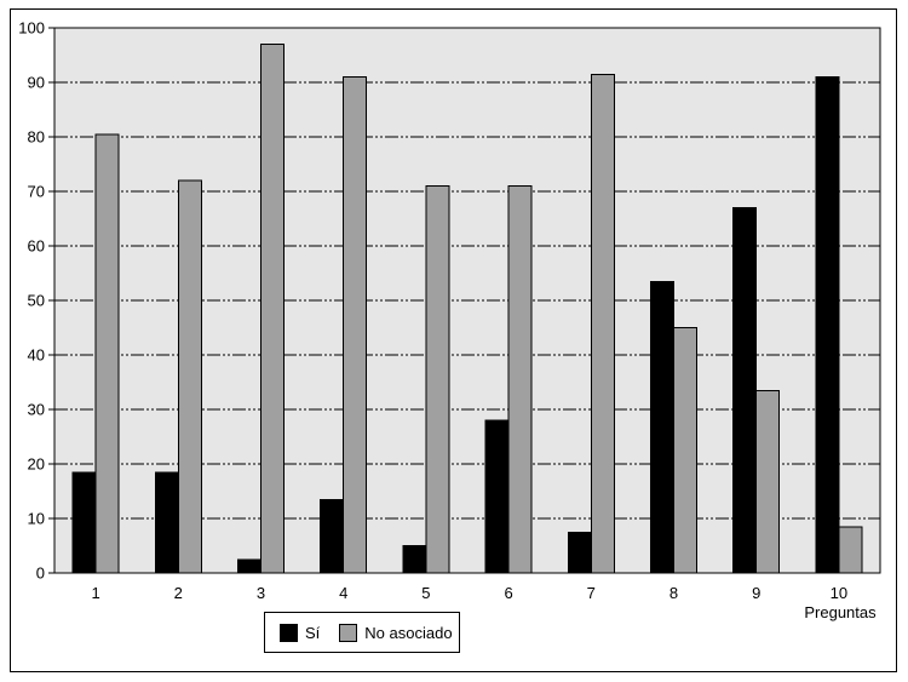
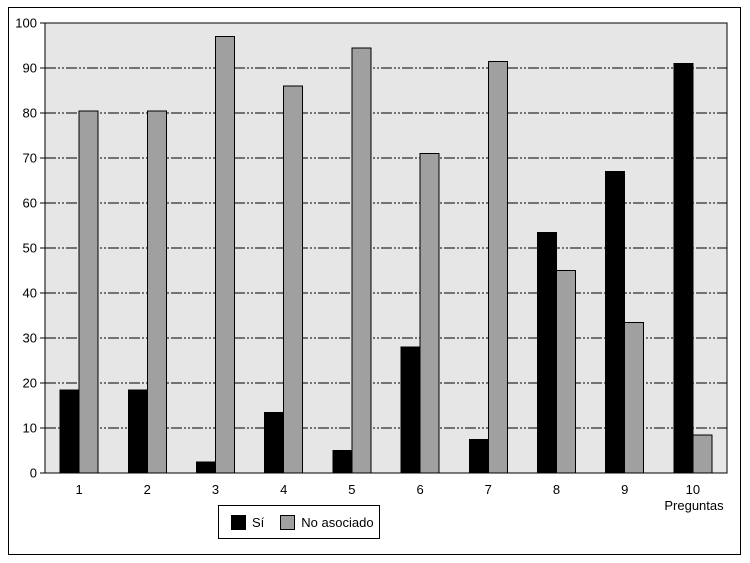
No asociado/2: 72 -> 80
No asociado/4: 91 -> 86
No asociado/5: 71 -> 94
